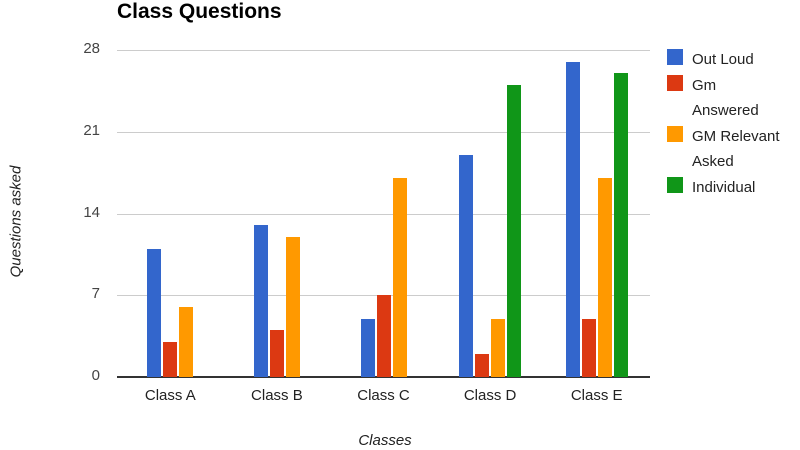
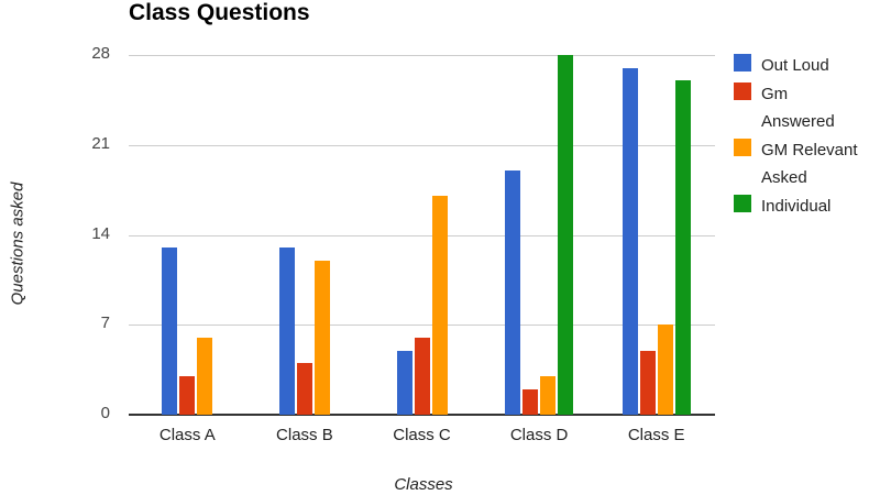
Out Loud/Class A: 11 -> 13
Gm Answered/Class C: 7 -> 6
GM Relevant Asked/Class D: 5 -> 3
Individual/Class D: 25 -> 28
GM Relevant Asked/Class E: 17 -> 7
